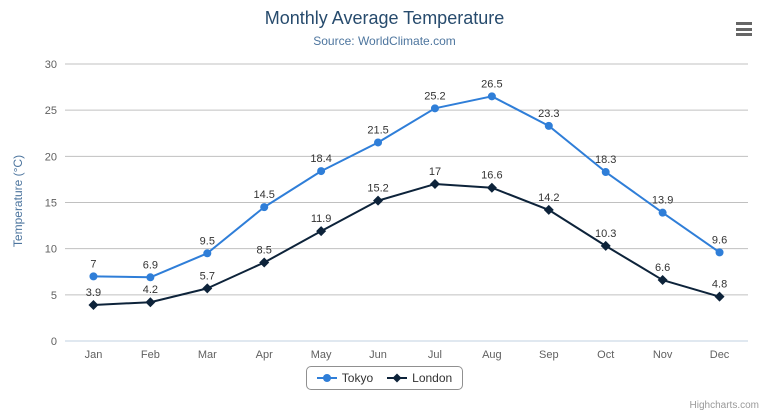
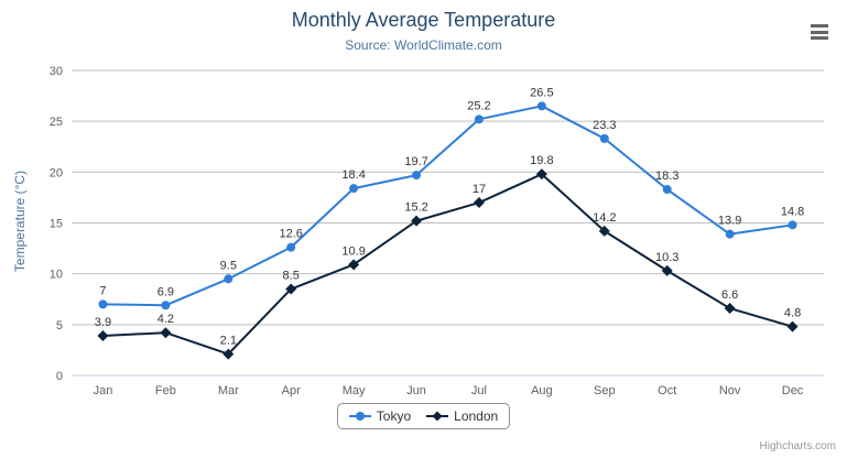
London/Mar: 5.7 -> 2.1
Tokyo/Apr: 14.5 -> 12.6
London/May: 11.9 -> 10.9
Tokyo/Jun: 21.5 -> 19.7
London/Aug: 16.6 -> 19.8
Tokyo/Dec: 9.6 -> 14.8
